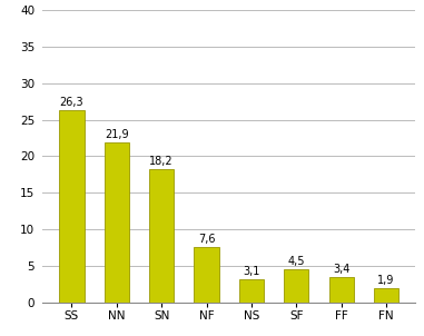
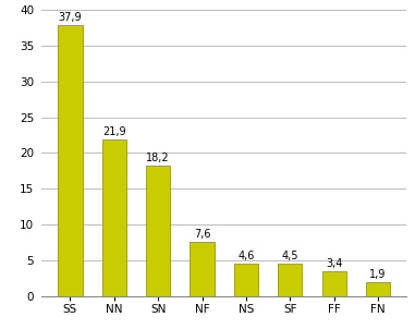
SS: 26,3 -> 37,9
NS: 3,1 -> 4,6
